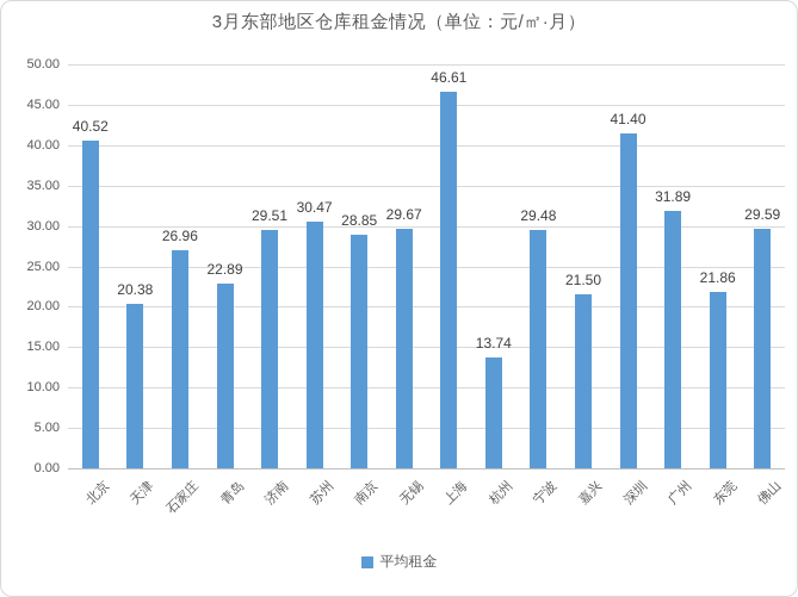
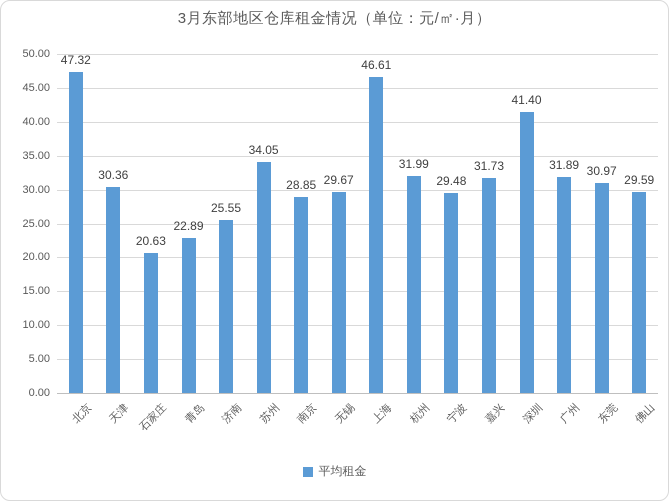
北京: 40.52 -> 47.32
天津: 20.38 -> 30.36
石家庄: 26.96 -> 20.63
济南: 29.51 -> 25.55
苏州: 30.47 -> 34.05
杭州: 13.74 -> 31.99
嘉兴: 21.50 -> 31.73
东莞: 21.86 -> 30.97
